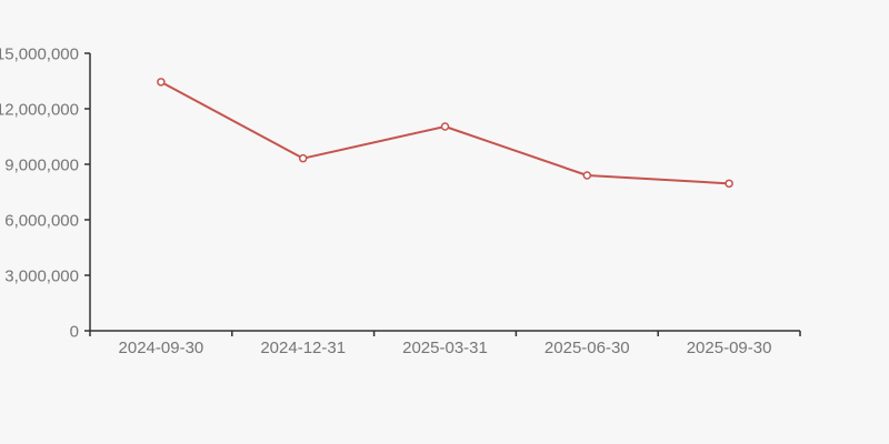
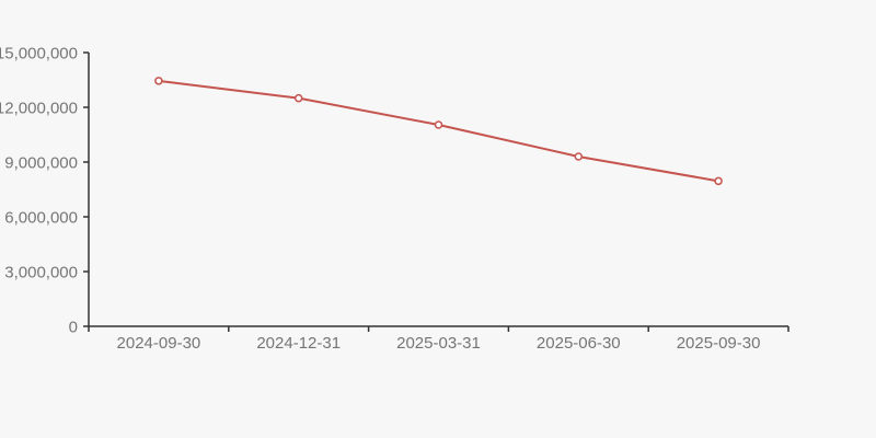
2024-12-31: 9300000 -> 12500000
2025-06-30: 8400000 -> 9300000
